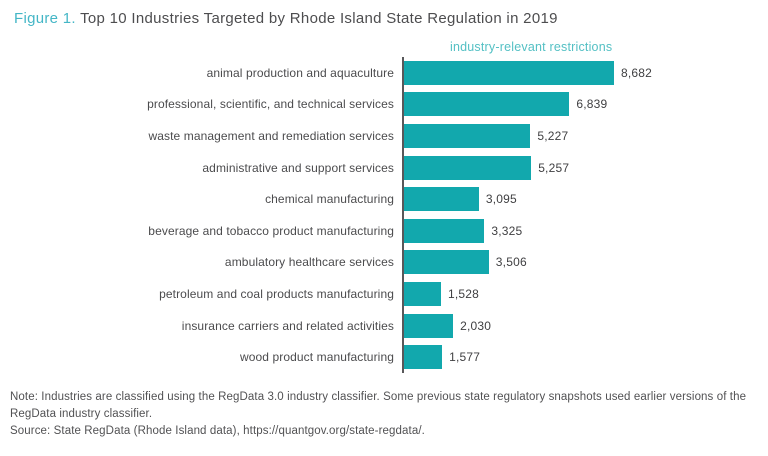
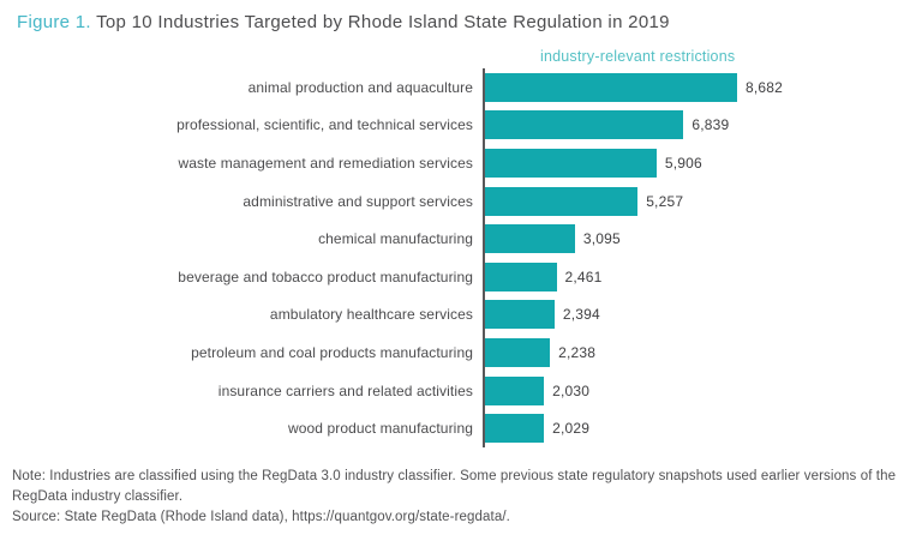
waste management and remediation services: 5,227 -> 5,906
beverage and tobacco product manufacturing: 3,325 -> 2,461
ambulatory healthcare services: 3,506 -> 2,394
petroleum and coal products manufacturing: 1,528 -> 2,238
wood product manufacturing: 1,577 -> 2,029
